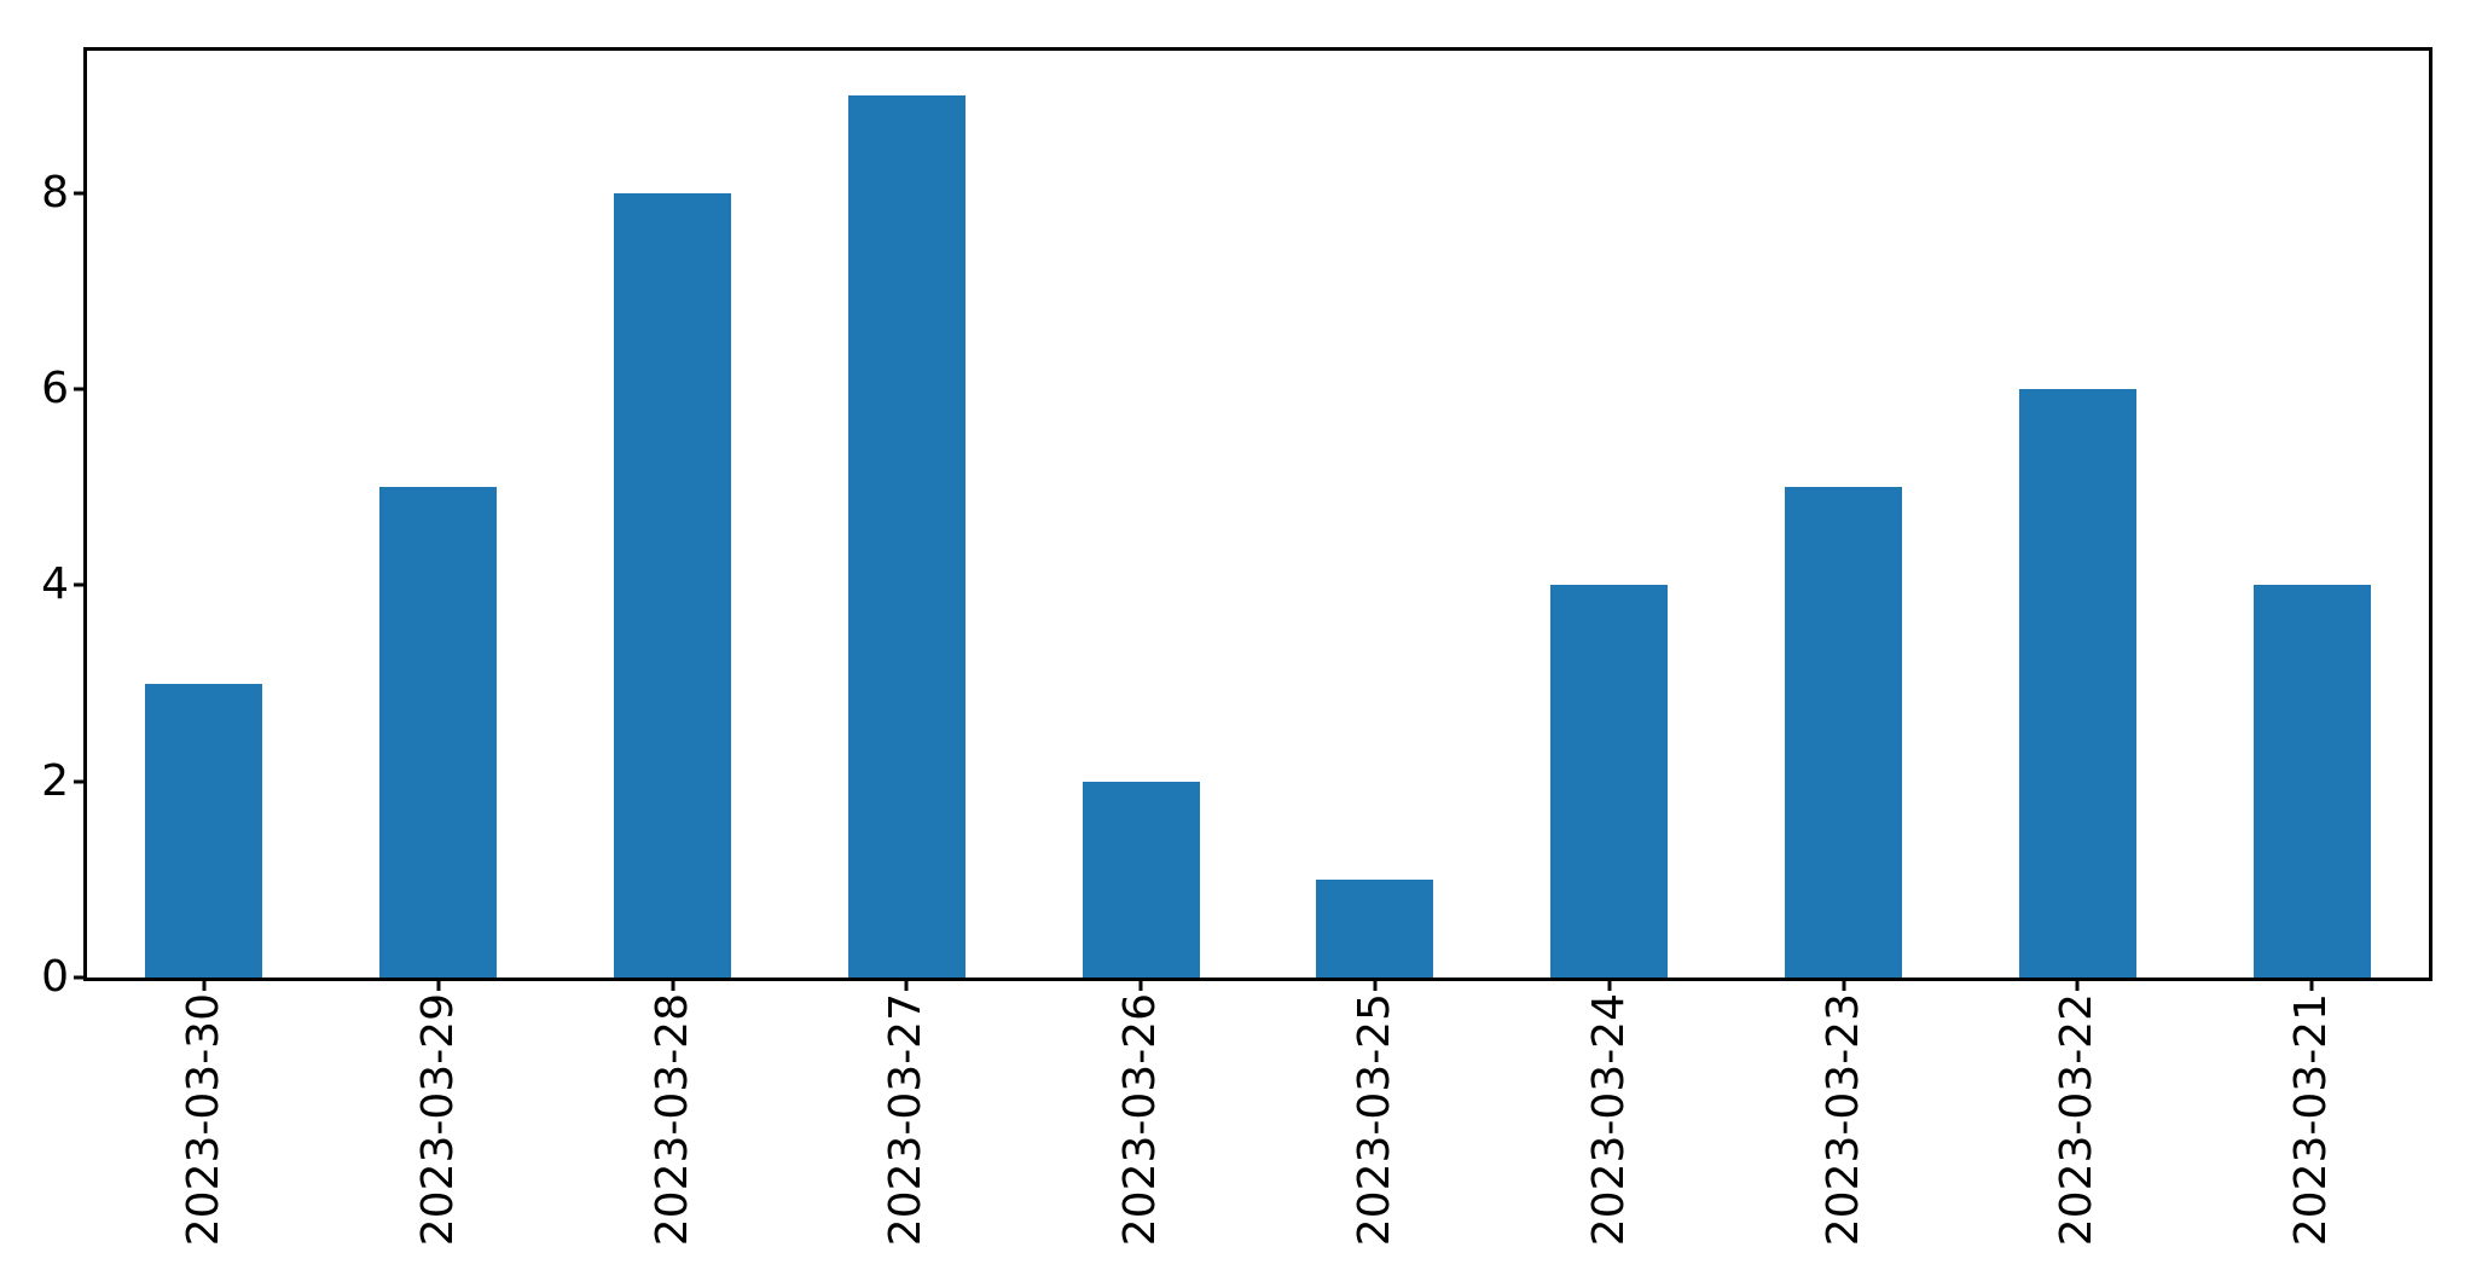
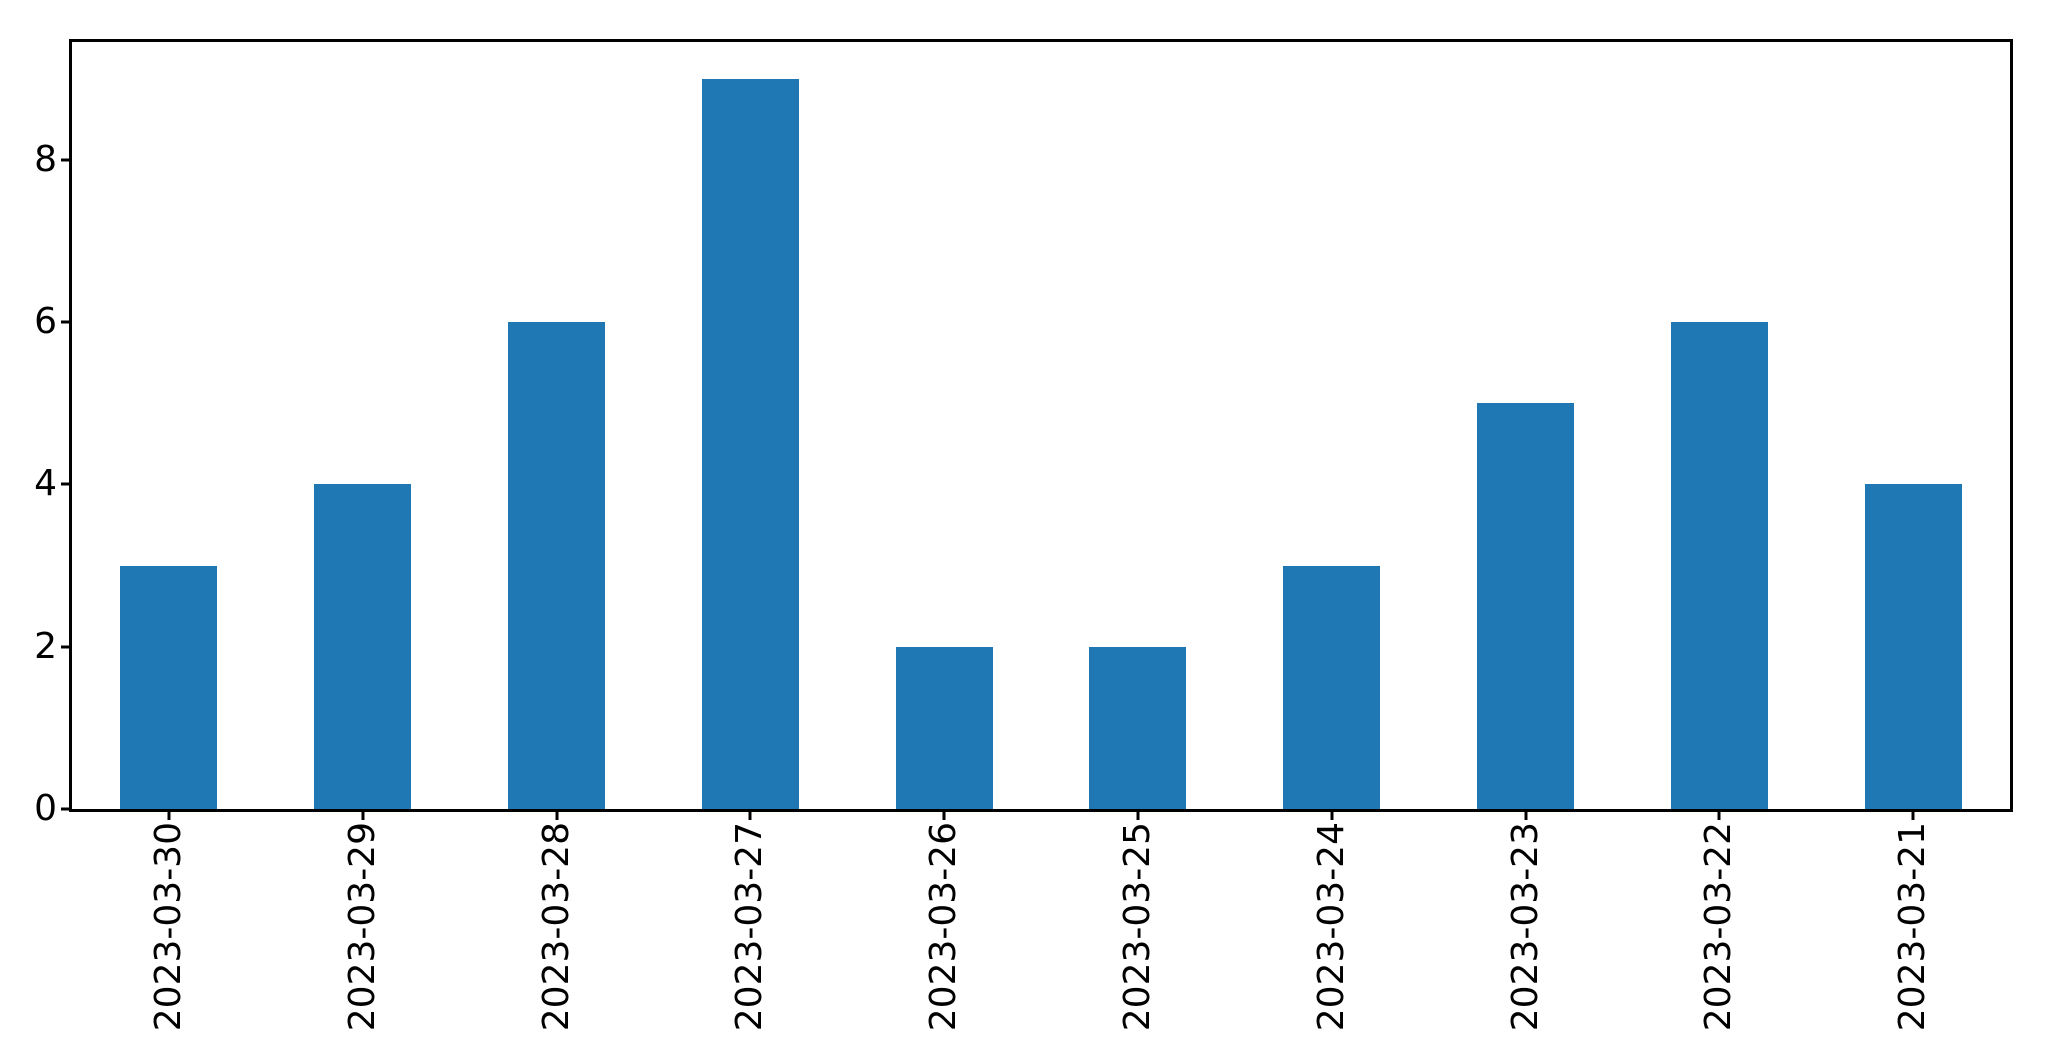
2023-03-29: 5 -> 4
2023-03-28: 8 -> 6
2023-03-25: 1 -> 2
2023-03-24: 4 -> 3
